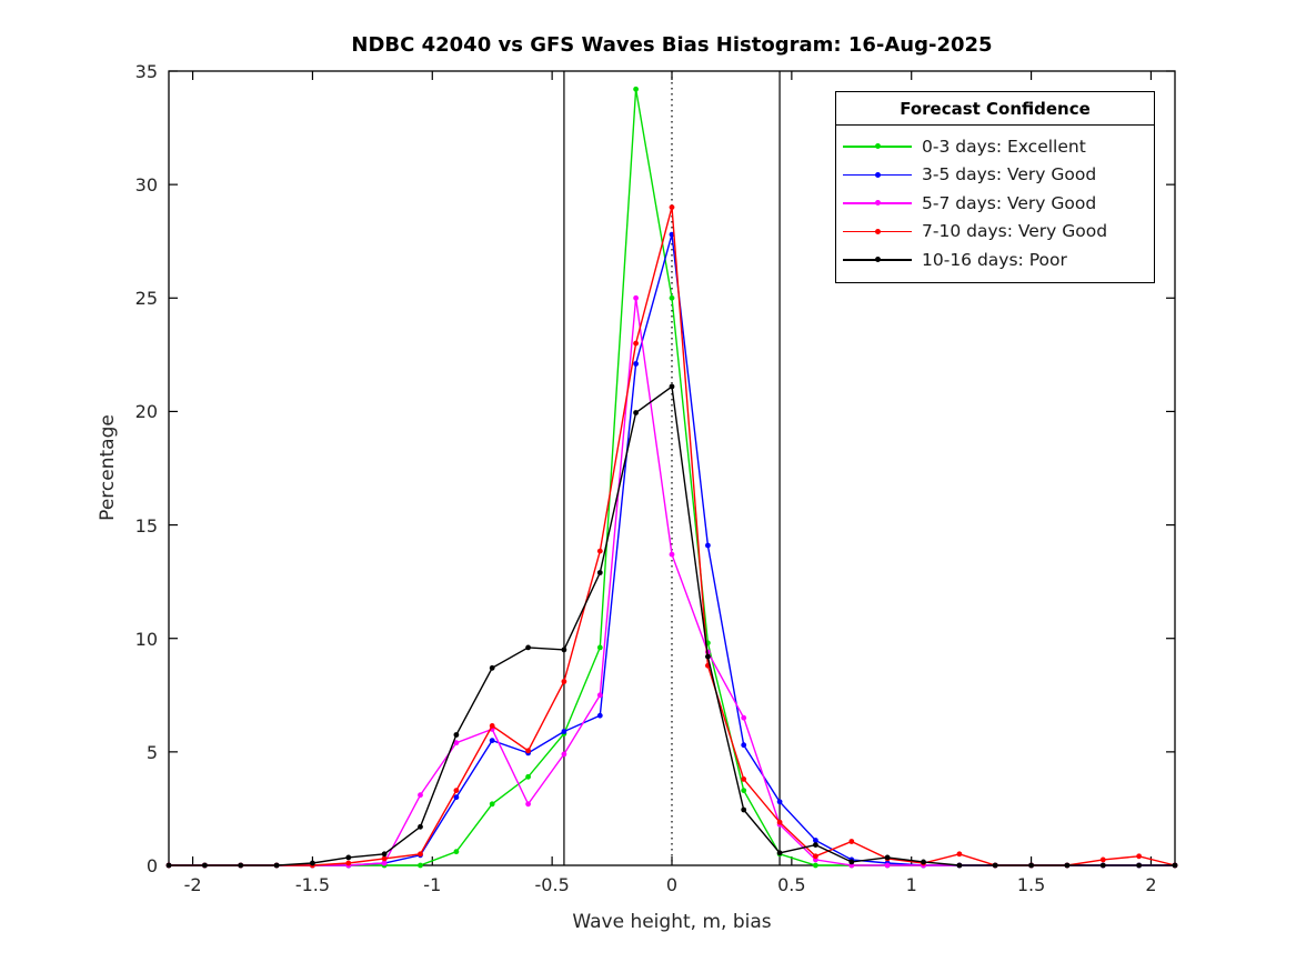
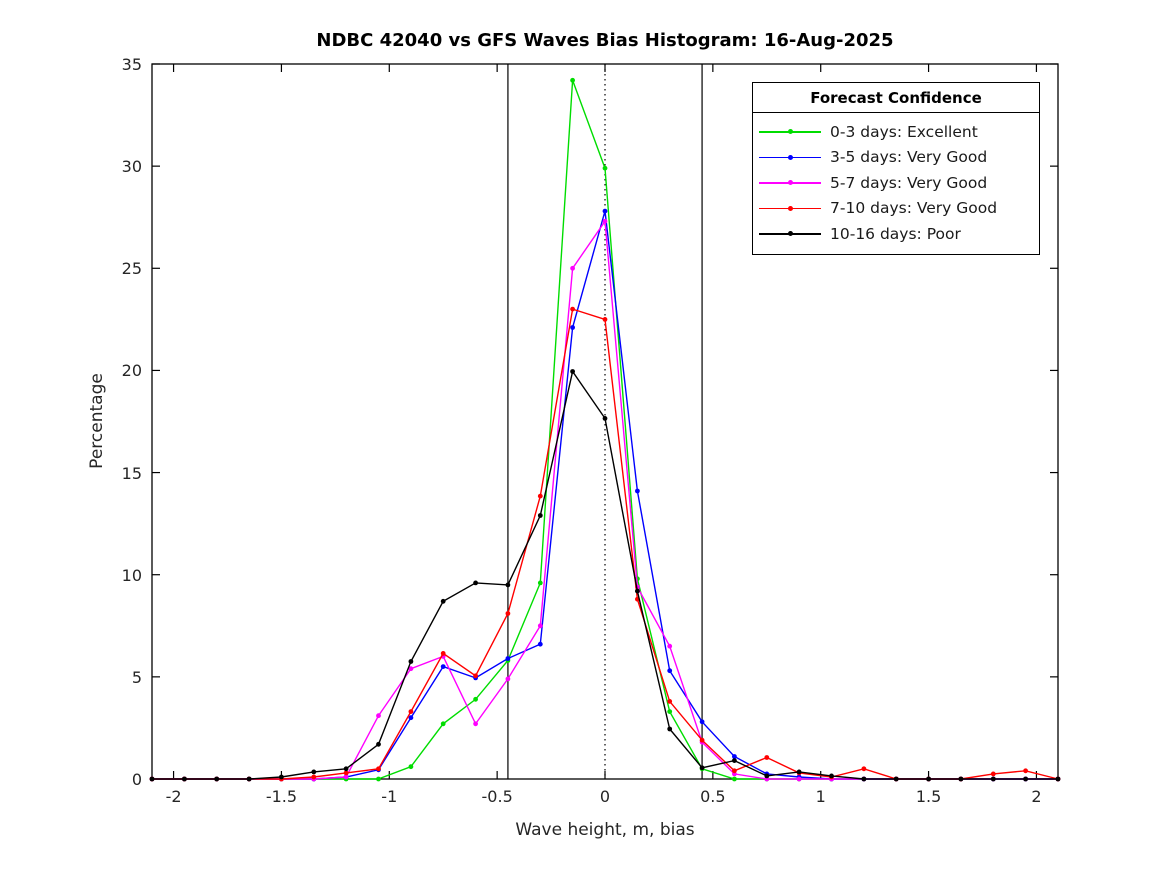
0-3 days: Excellent/0: 25,0 -> 29,9
5-7 days: Very Good/0: 13,7 -> 27,3
7-10 days: Very Good/0: 29,0 -> 22,5
10-16 days: Poor/0: 21,1 -> 17,6
